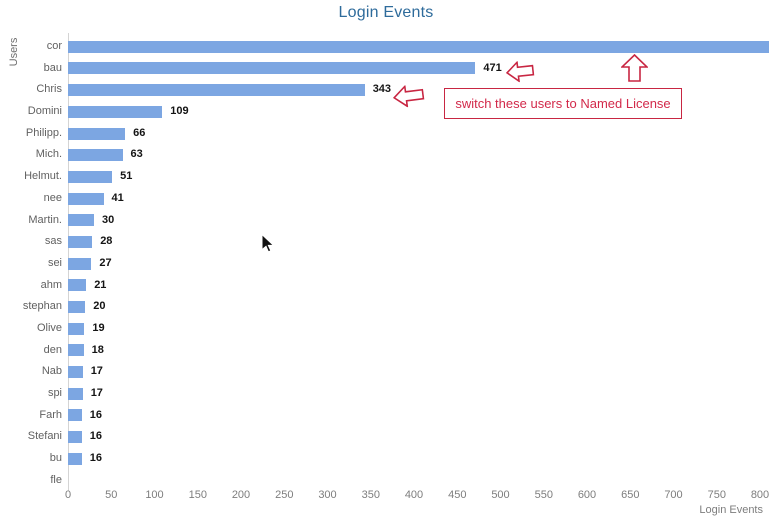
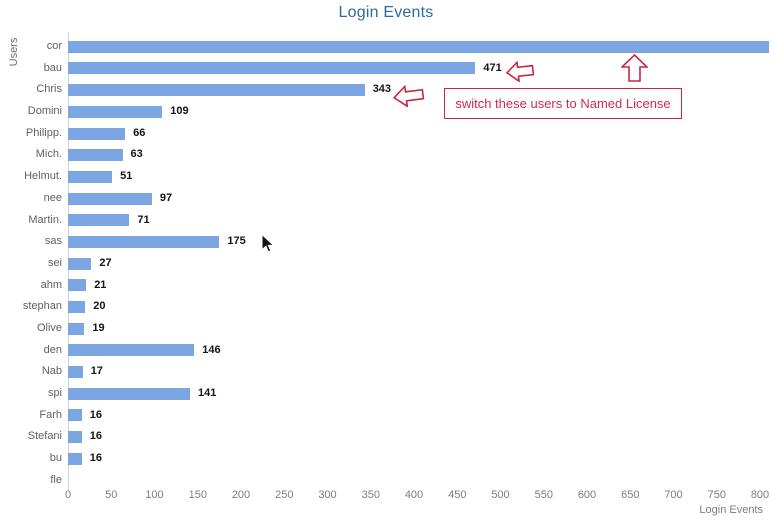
nee: 41 -> 97
Martin.: 30 -> 71
sas: 28 -> 175
den: 18 -> 146
spi: 17 -> 141
